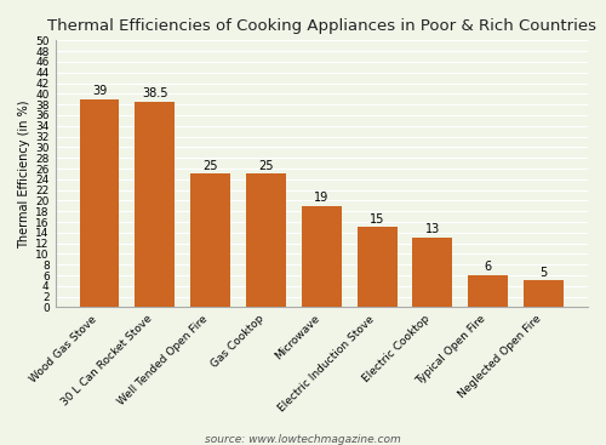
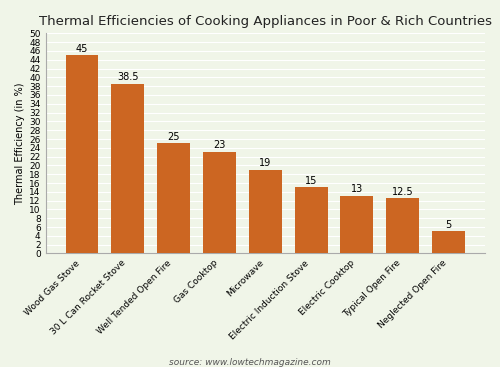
Wood Gas Stove: 39 -> 45
Gas Cooktop: 25 -> 23
Typical Open Fire: 6 -> 12.5
